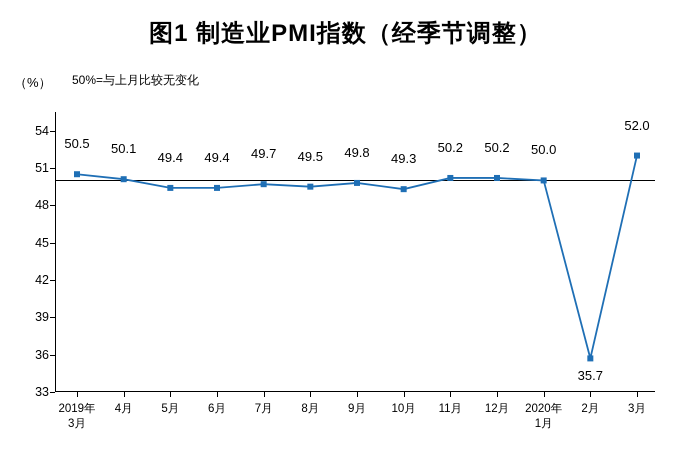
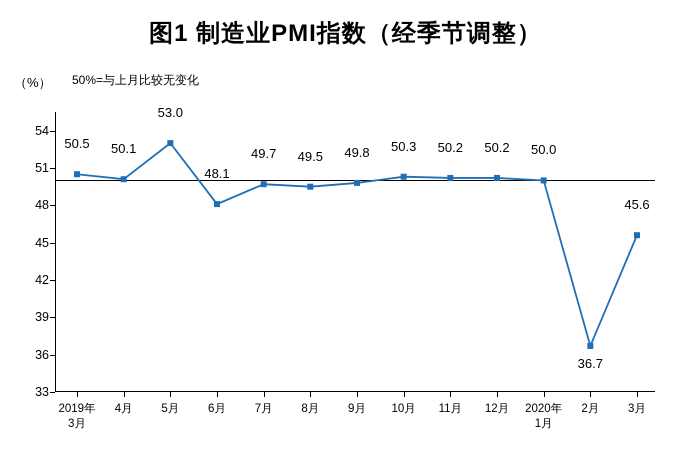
5月: 49.4 -> 53.0
6月: 49.4 -> 48.1
10月: 49.3 -> 50.3
2月: 35.7 -> 36.7
3月: 52.0 -> 45.6
